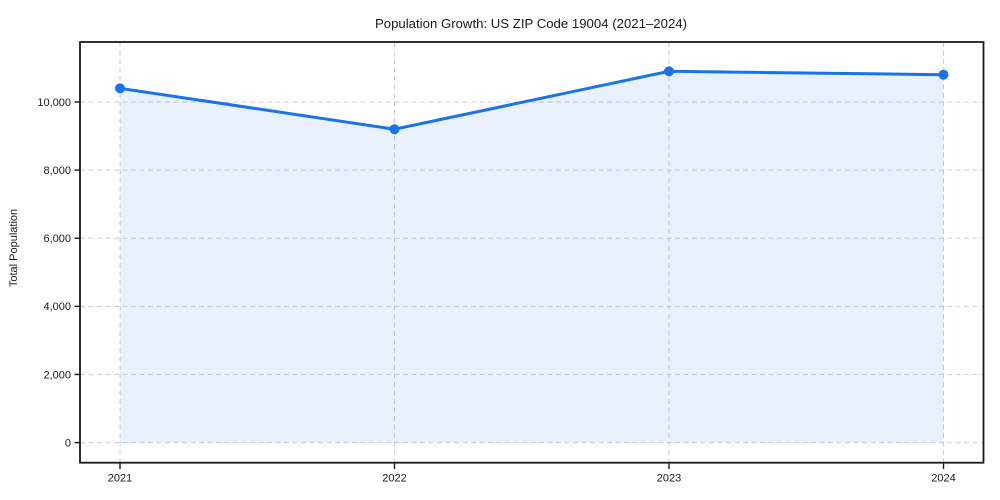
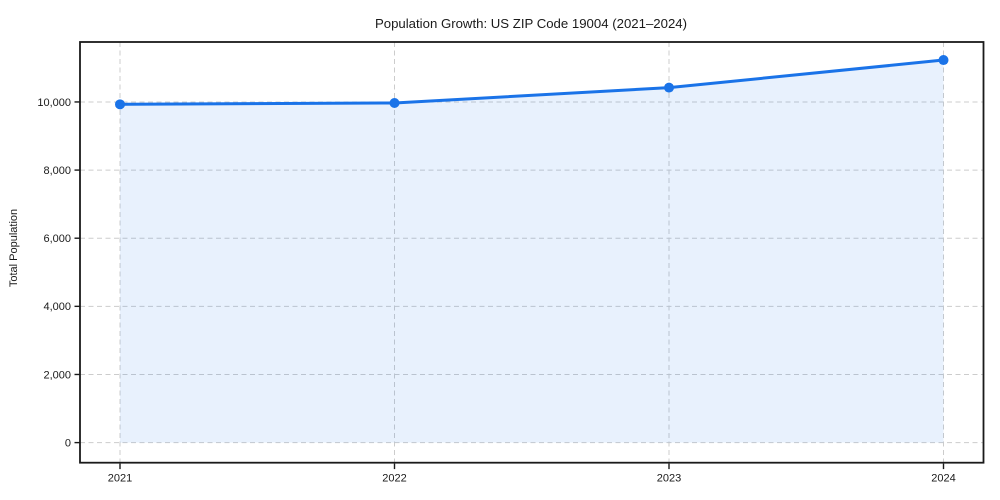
2021: 10400 -> 9900
2022: 9200 -> 10000
2023: 10900 -> 10400
2024: 10800 -> 11200
